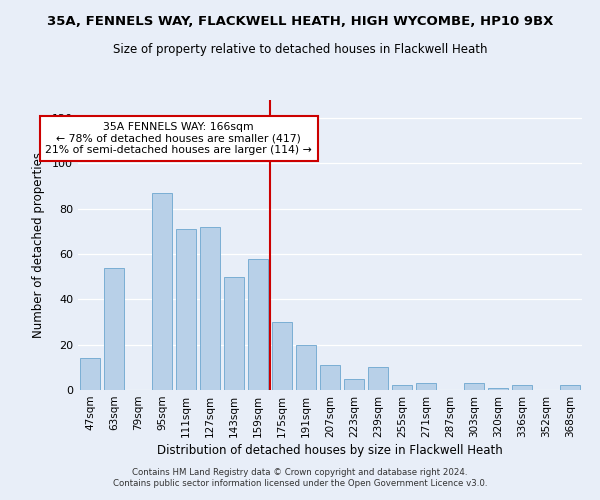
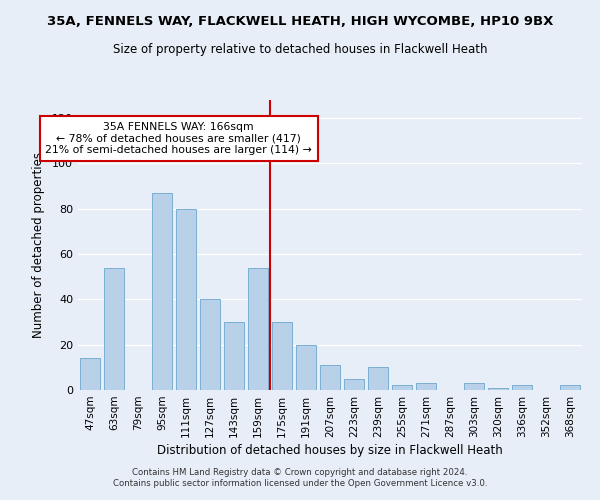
111sqm: 71 -> 80
127sqm: 72 -> 40
143sqm: 50 -> 30
159sqm: 58 -> 54
